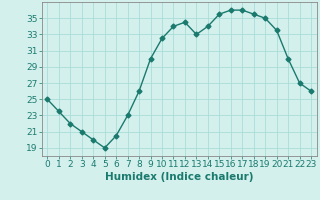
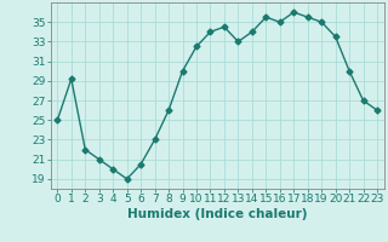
1: 23.5 -> 29.2
16: 36.0 -> 35.0
